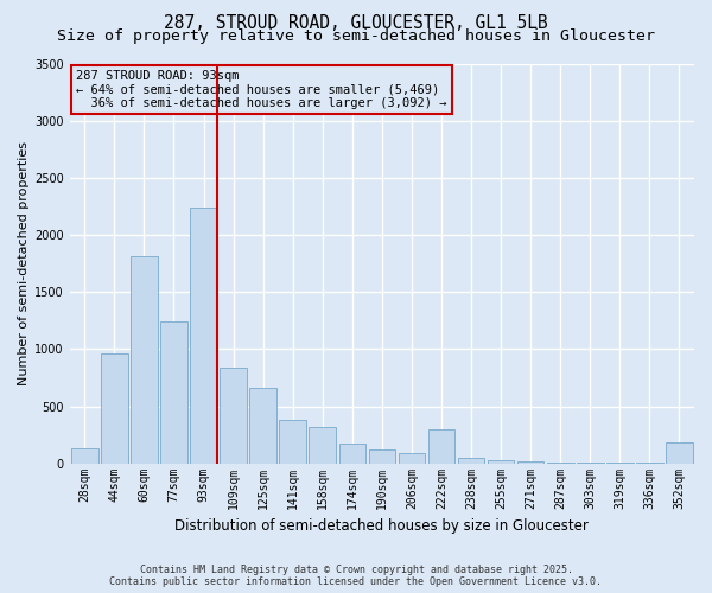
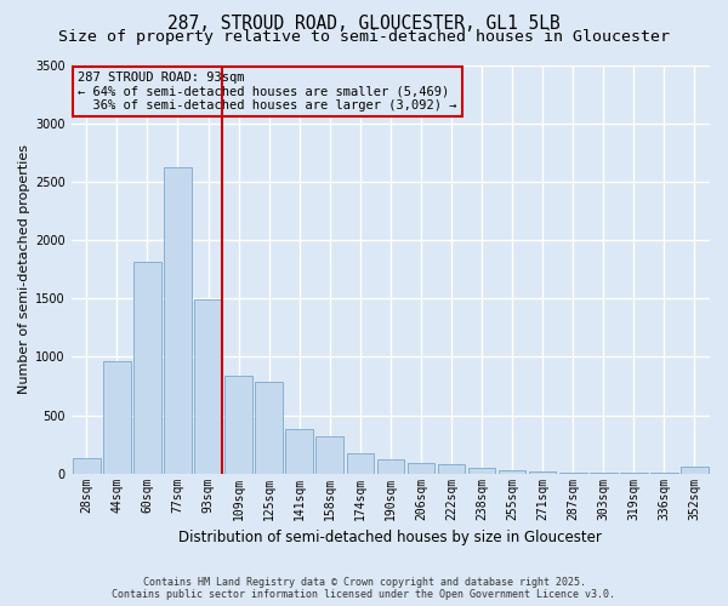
77sqm: 1240 -> 2630
93sqm: 2240 -> 1490
125sqm: 660 -> 790
222sqm: 300 -> 80
352sqm: 180 -> 60
